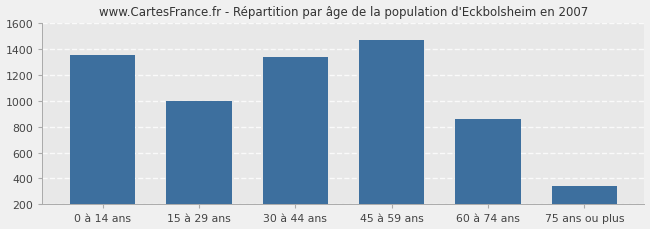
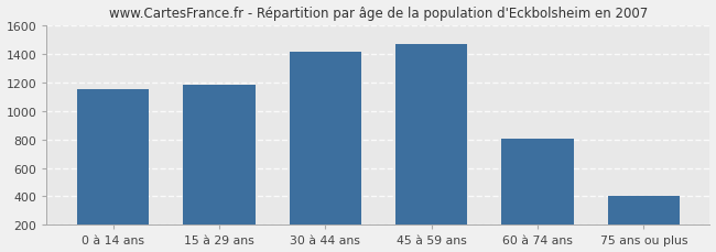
0 à 14 ans: 1350 -> 1150
15 à 29 ans: 1000 -> 1180
30 à 44 ans: 1340 -> 1420
60 à 74 ans: 860 -> 800
75 ans ou plus: 340 -> 400
